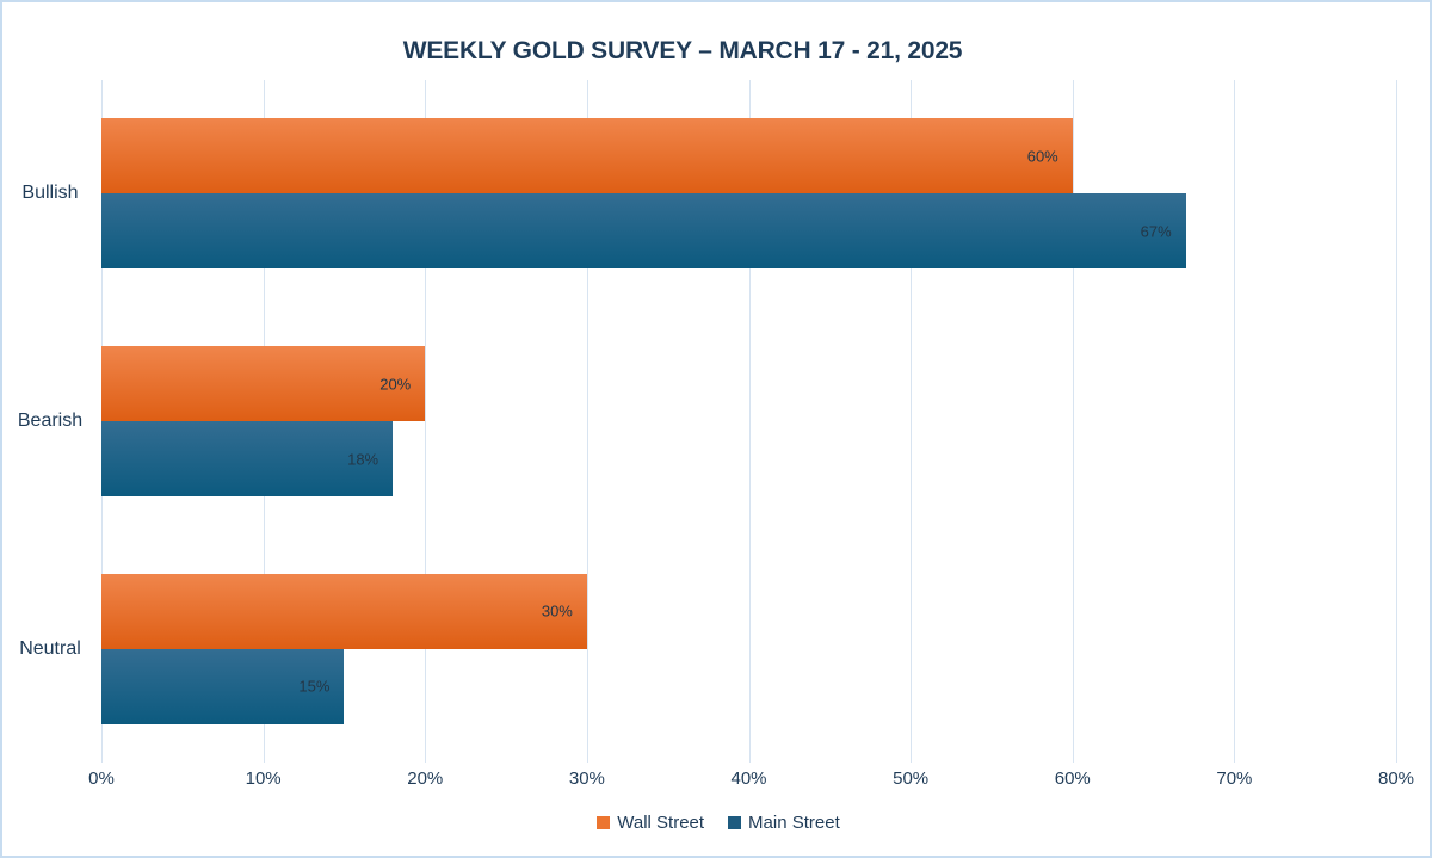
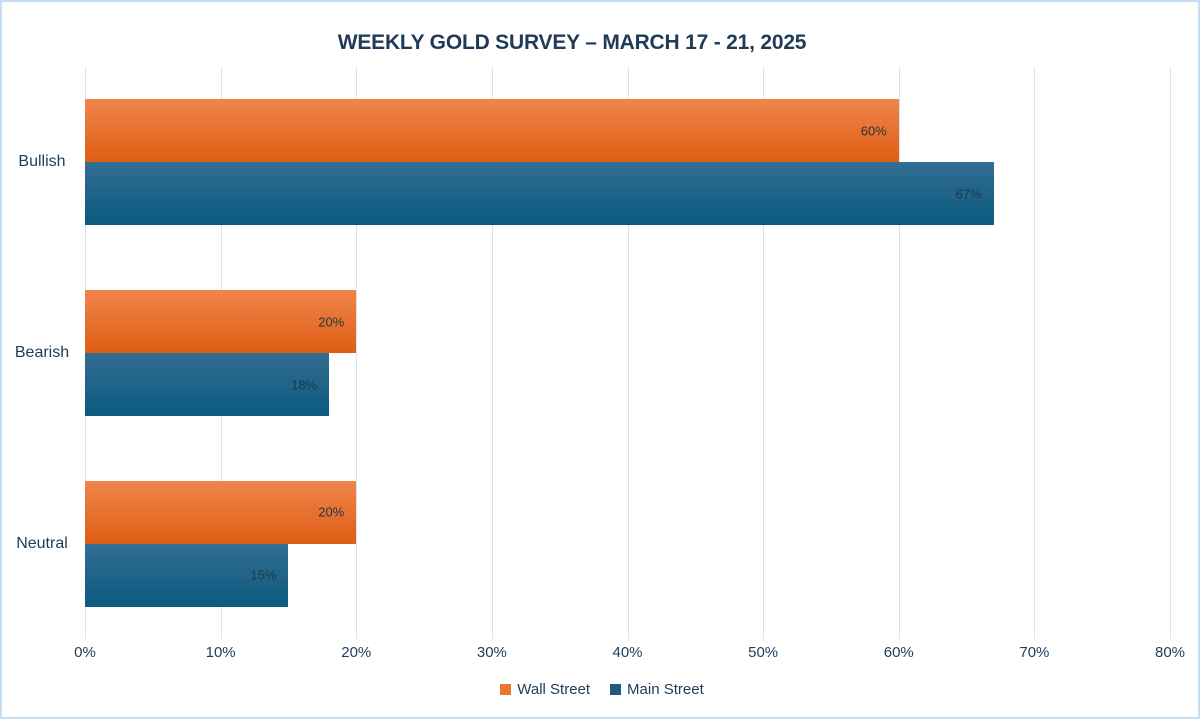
Wall Street/Neutral: 30% -> 20%
